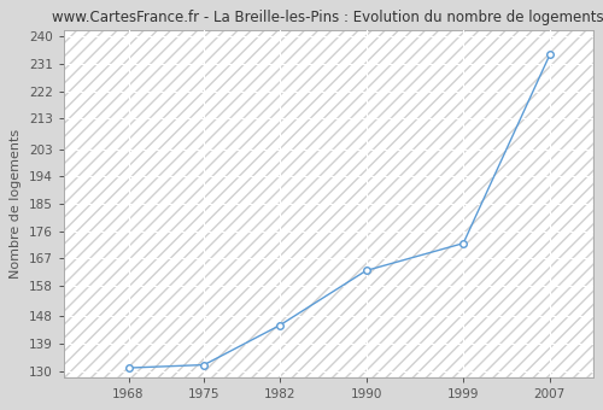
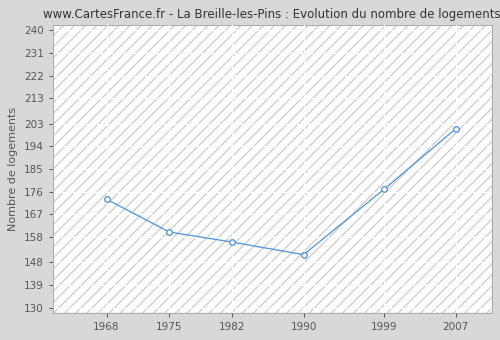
1968: 131 -> 173
1975: 132 -> 160
1982: 145 -> 156
1990: 163 -> 151
1999: 172 -> 177
2007: 234 -> 201
